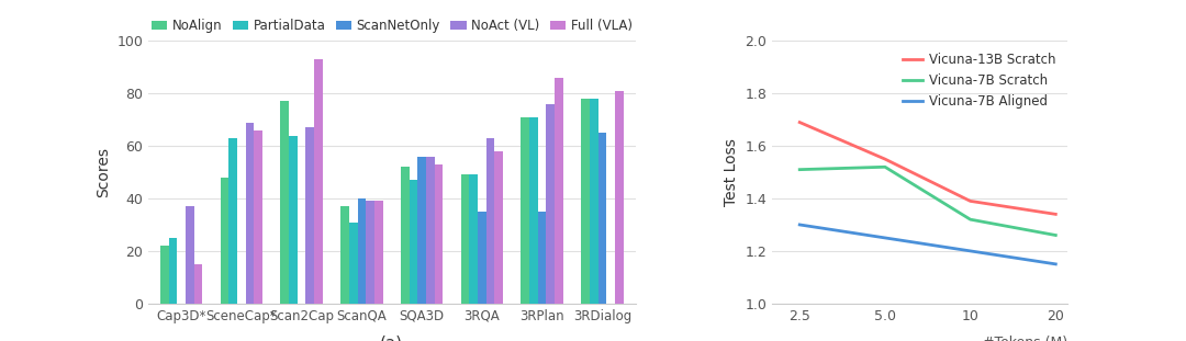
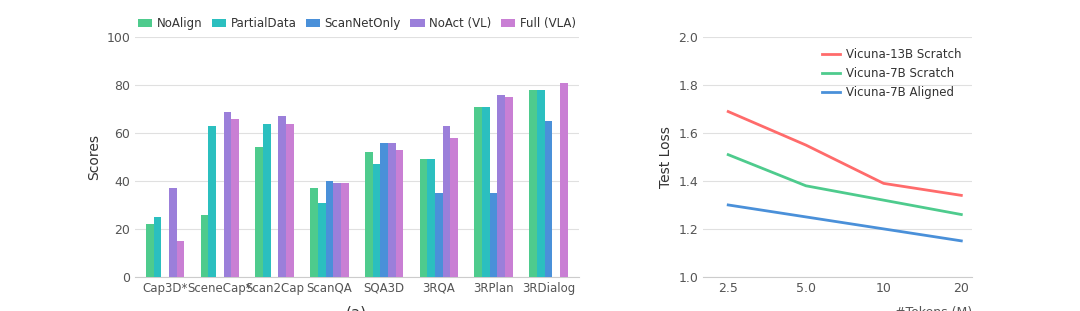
NoAlign/SceneCap*: 48 -> 26
NoAlign/Scan2Cap: 77 -> 54
Full (VLA)/Scan2Cap: 93 -> 64
Full (VLA)/3RPlan: 86 -> 75
Vicuna-7B Scratch/5.0: 1.52 -> 1.38
